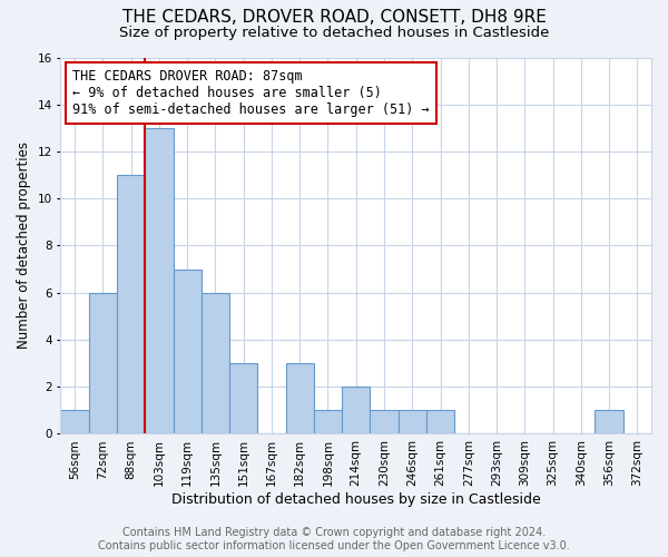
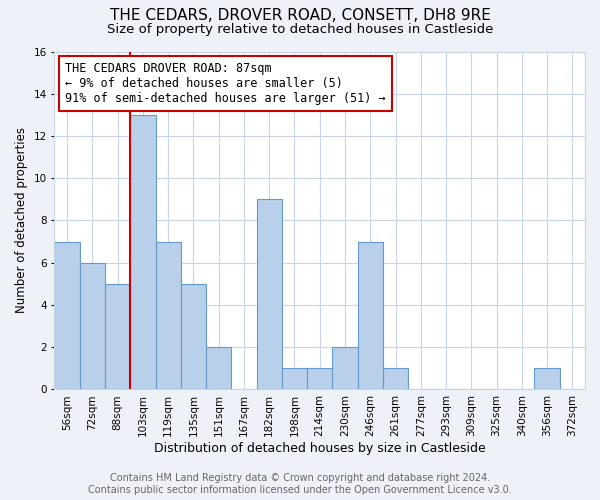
56sqm: 1 -> 7
88sqm: 11 -> 5
135sqm: 6 -> 5
151sqm: 3 -> 2
182sqm: 3 -> 9
214sqm: 2 -> 1
230sqm: 1 -> 2
246sqm: 1 -> 7
